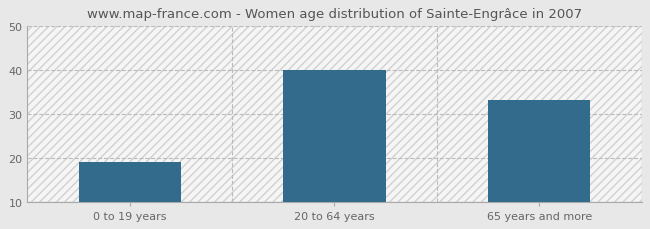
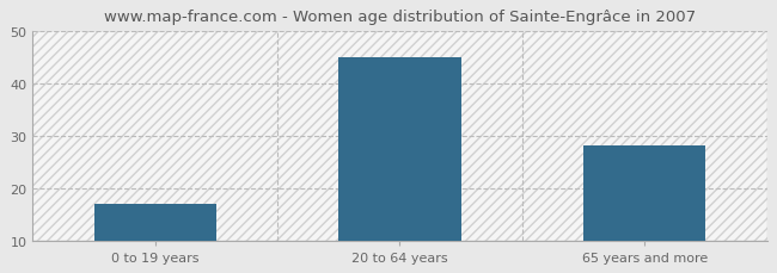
0 to 19 years: 19 -> 17
20 to 64 years: 40 -> 45
65 years and more: 33 -> 28
